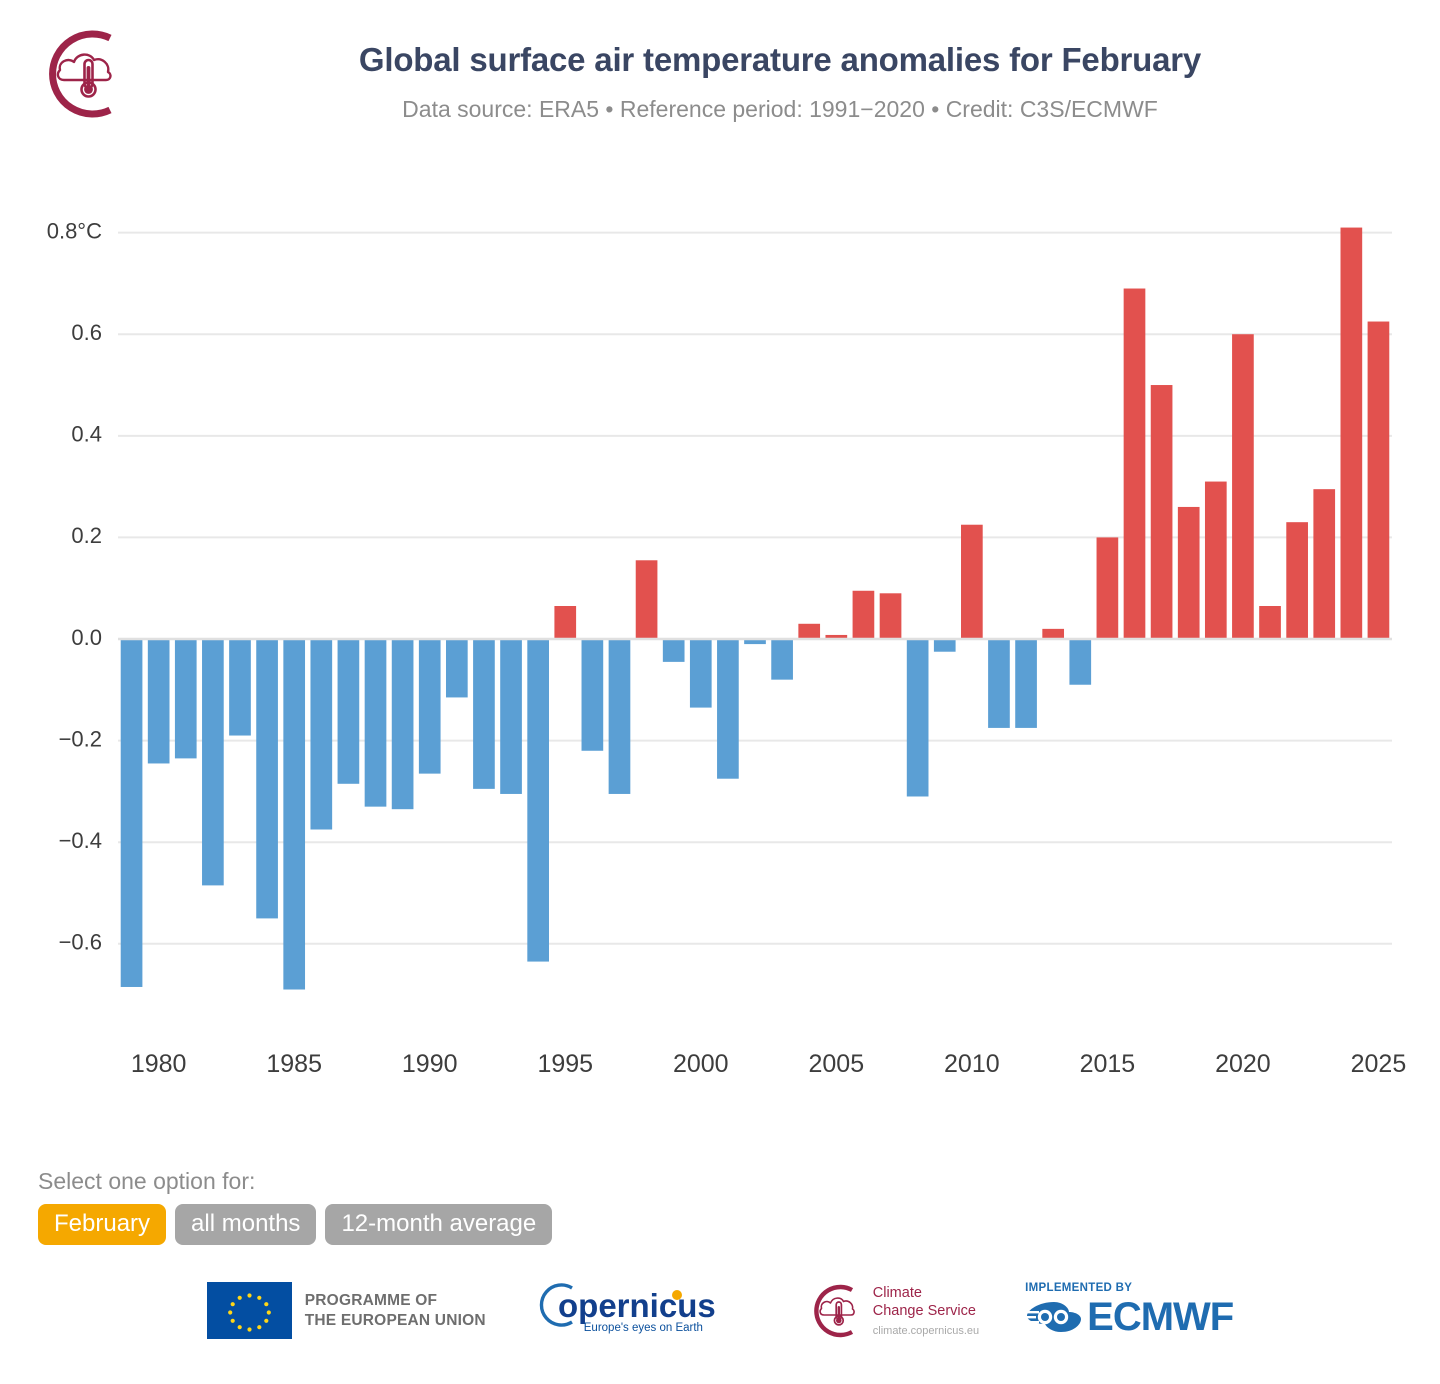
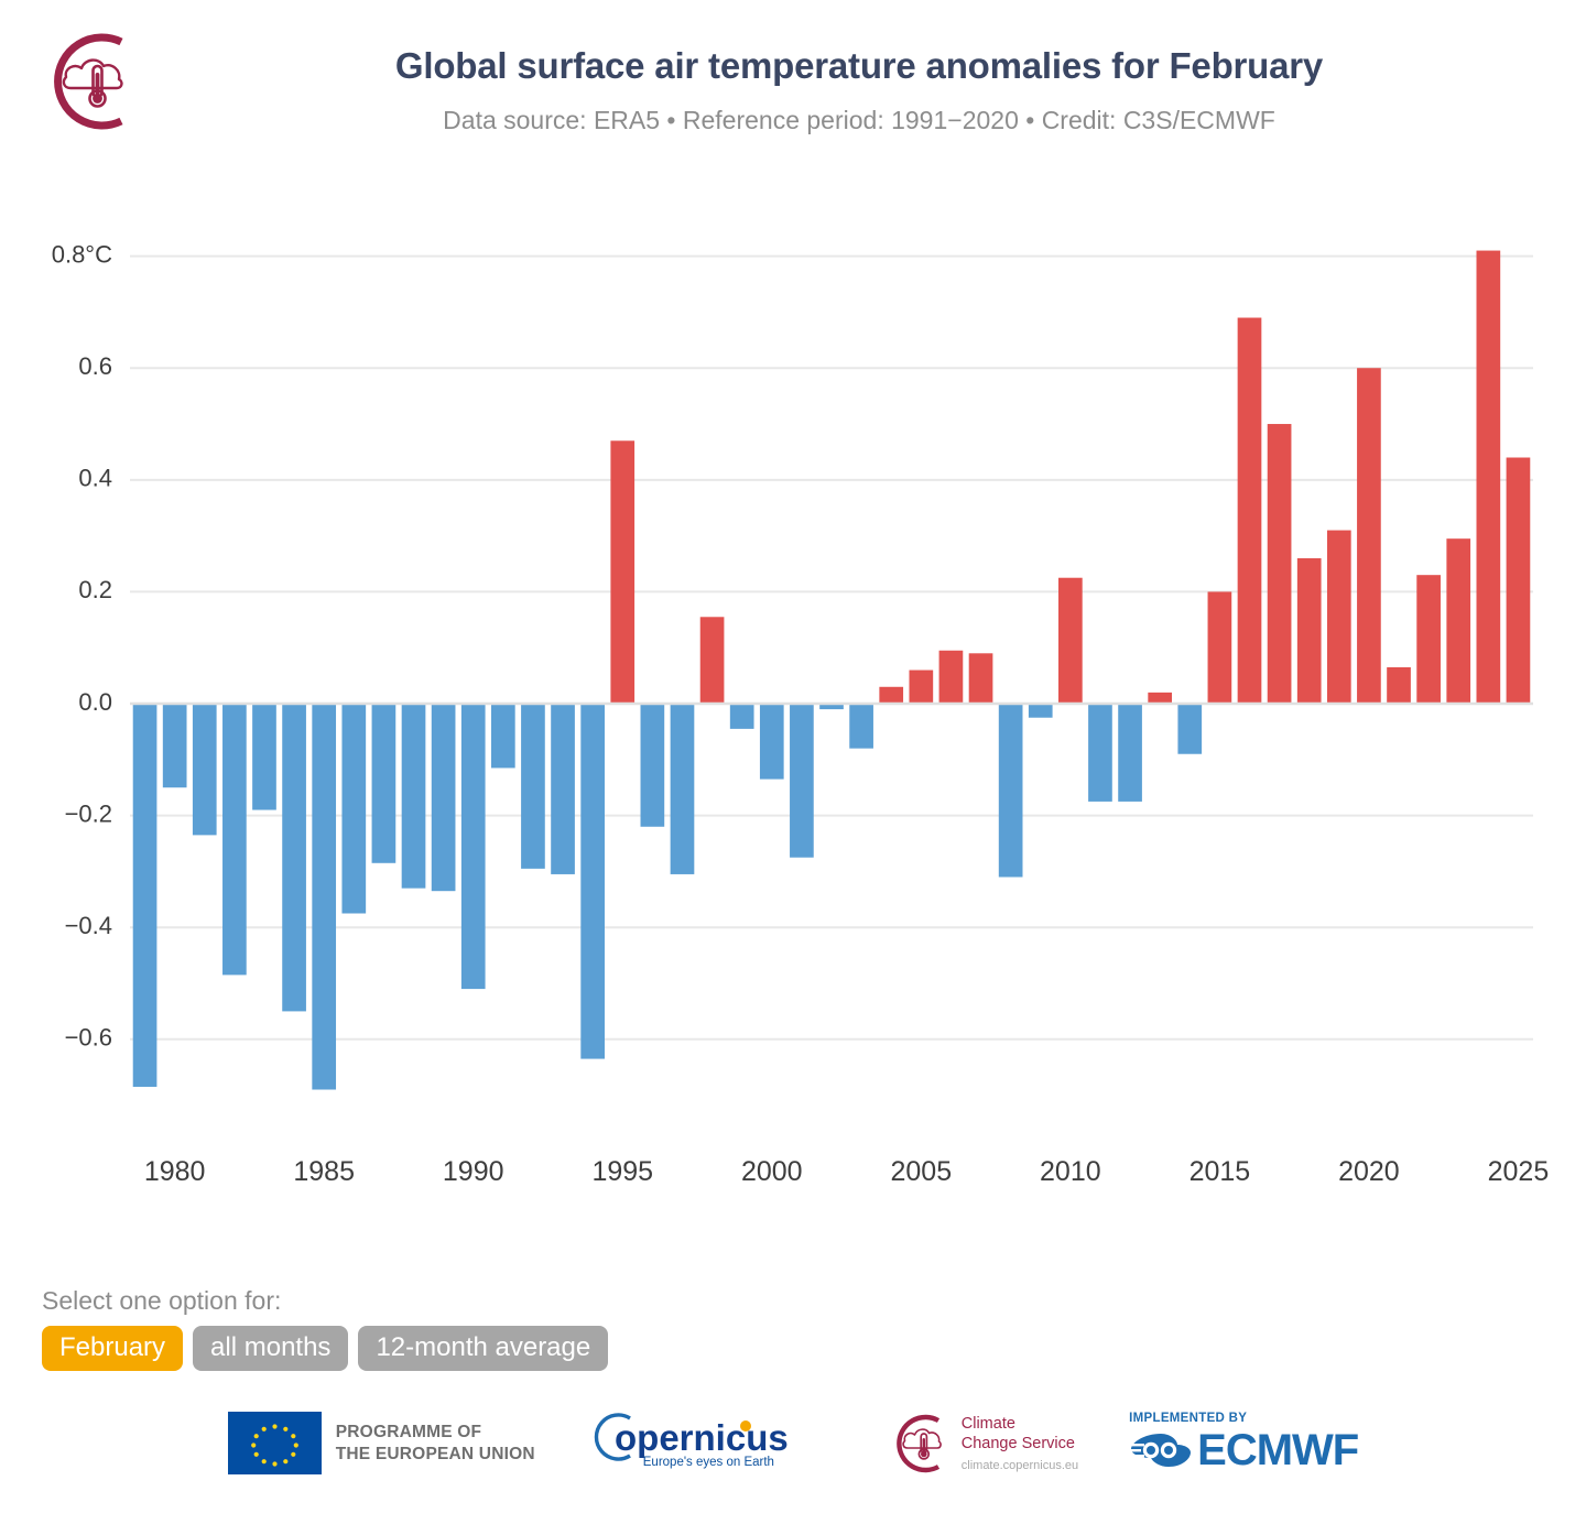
1980: -0.24 -> -0.15
1990: -0.27 -> -0.51
1995: 0.07 -> 0.47
2005: 0.01 -> 0.06
2025: 0.62 -> 0.44
